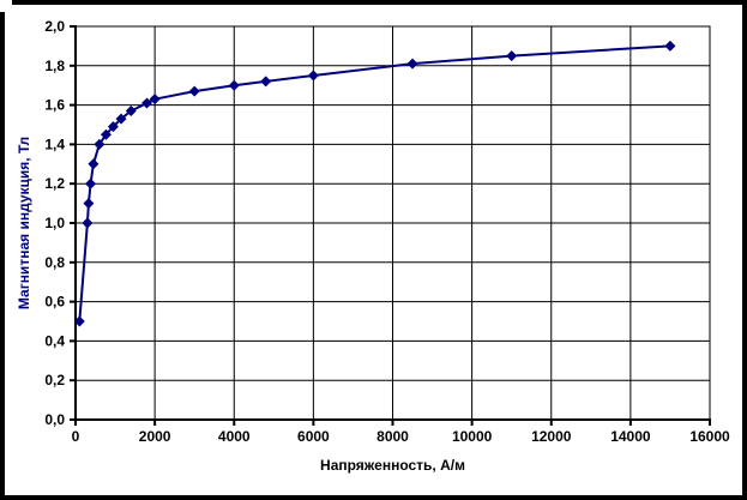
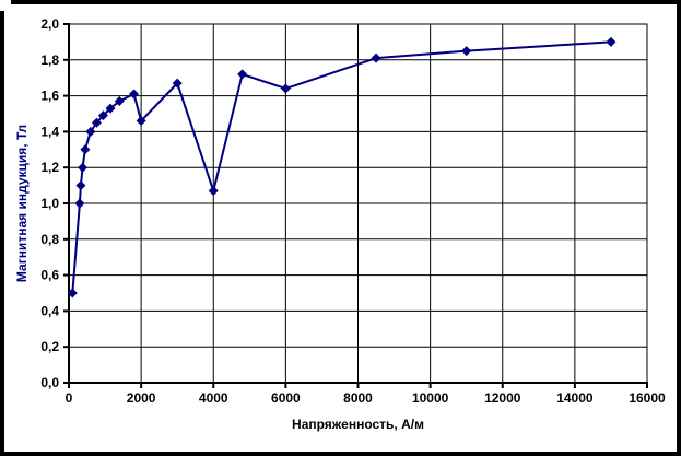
2000: 1,63 -> 1,46
4000: 1,70 -> 1,07
6000: 1,75 -> 1,64
